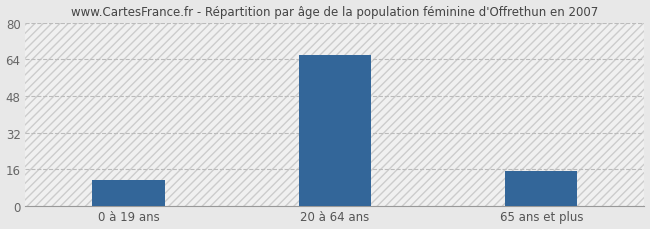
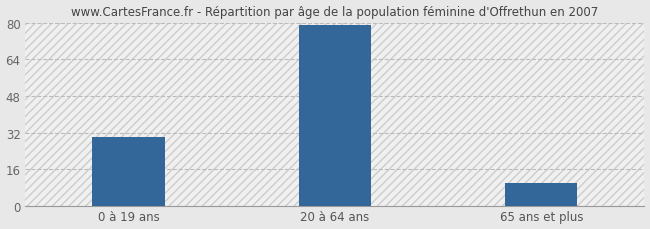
0 à 19 ans: 11 -> 30
20 à 64 ans: 66 -> 79
65 ans et plus: 15 -> 10
